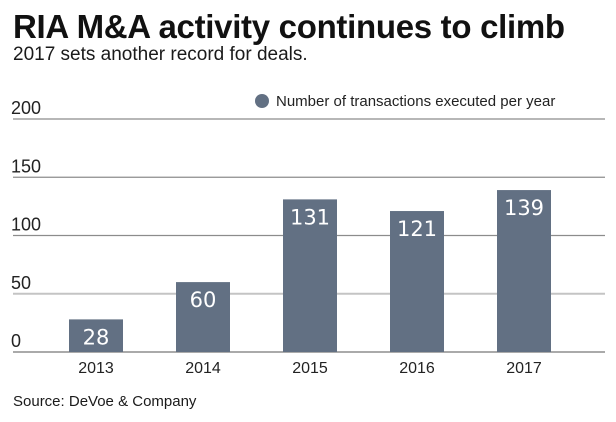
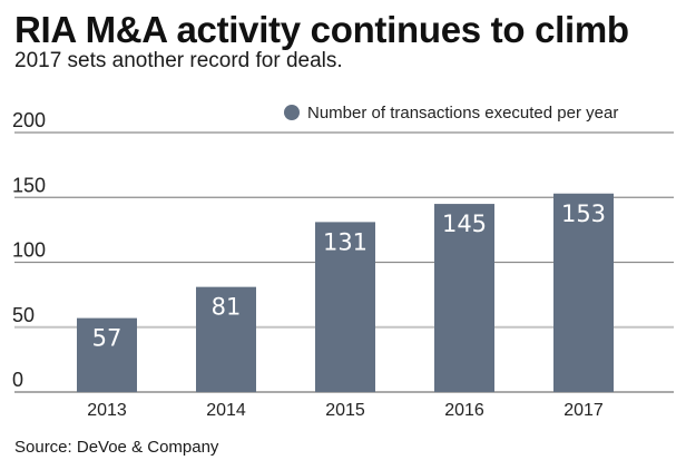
2013: 28 -> 57
2014: 60 -> 81
2016: 121 -> 145
2017: 139 -> 153
